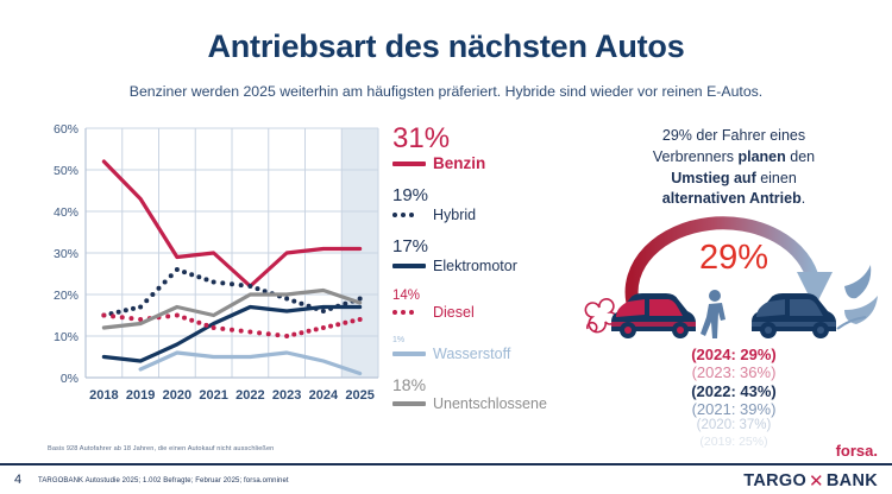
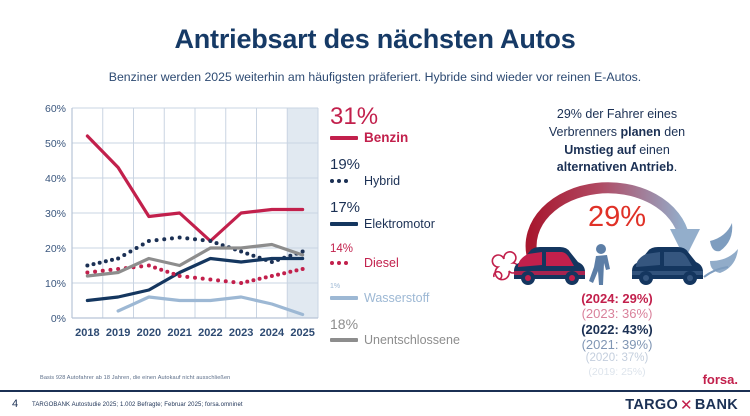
Diesel/2018: 15% -> 13%
Elektromotor/2019: 4% -> 6%
Hybrid/2020: 26% -> 22%
